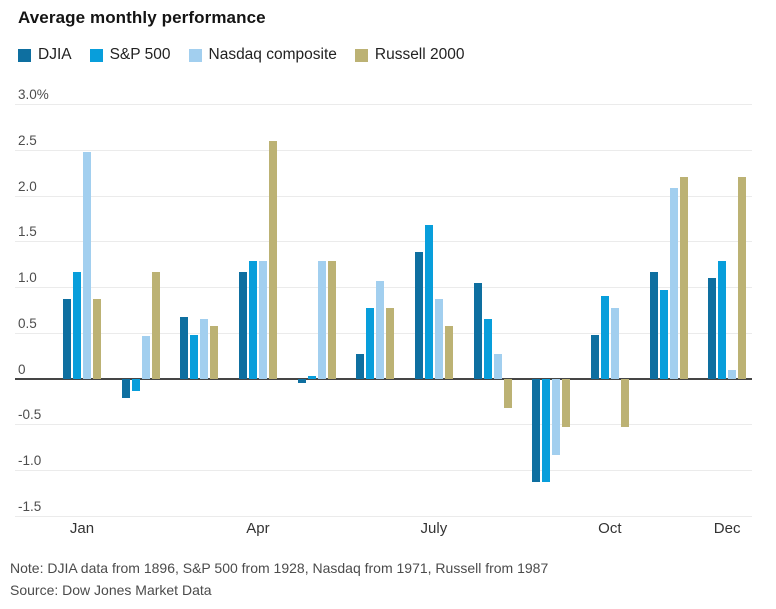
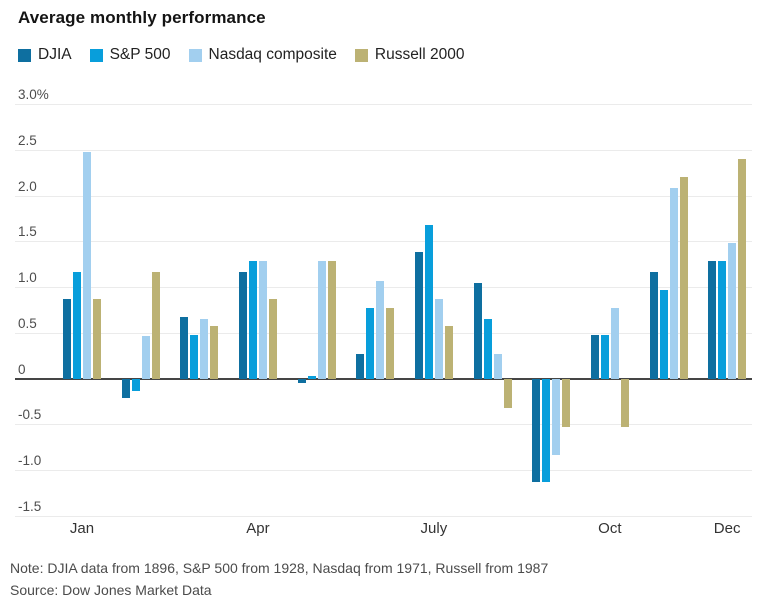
Russell 2000/Apr: 2.6% -> 0.9%
S&P 500/Oct: 0.9% -> 0.5%
DJIA/Dec: 1.1% -> 1.3%
Nasdaq composite/Dec: 0.1% -> 1.5%
Russell 2000/Dec: 2.2% -> 2.4%
